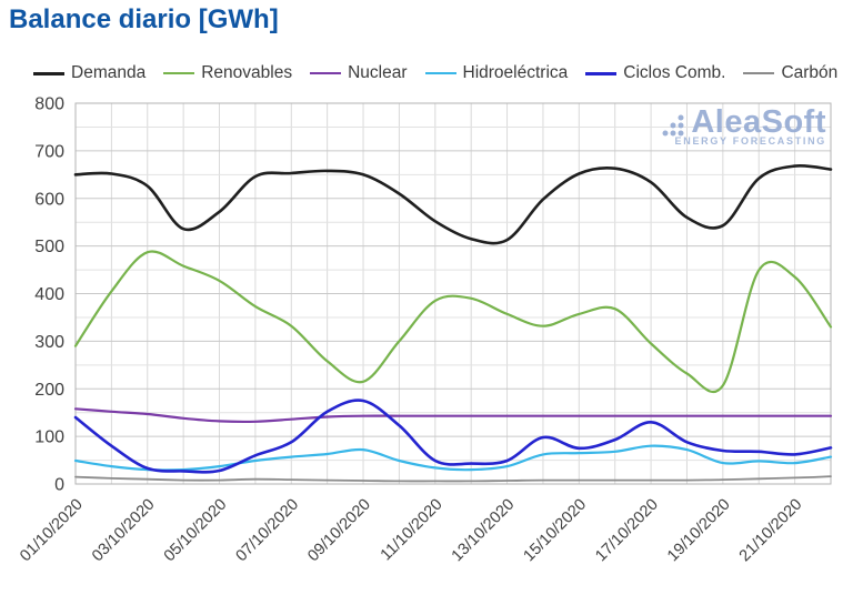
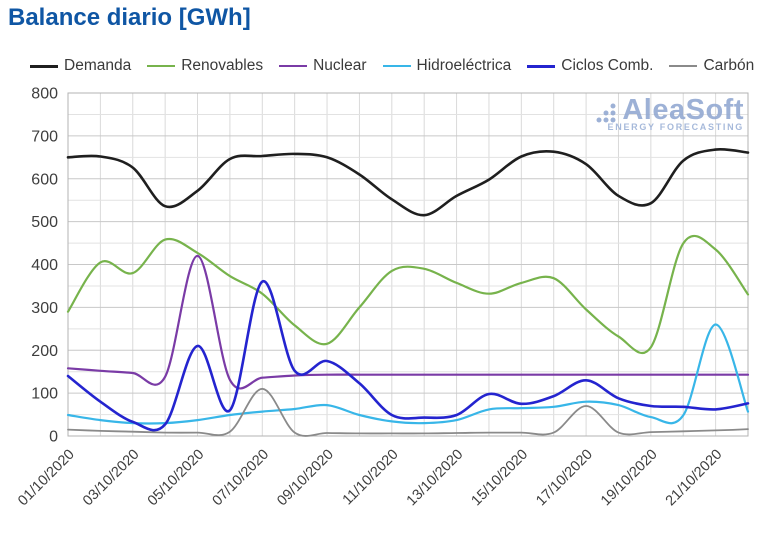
Renovables/03/10/2020: 490 -> 380
Nuclear/05/10/2020: 130 -> 420
Ciclos Comb./05/10/2020: 30 -> 210
Ciclos Comb./07/10/2020: 90 -> 360
Carbón/07/10/2020: 10 -> 110
Demanda/13/10/2020: 510 -> 560
Carbón/17/10/2020: 10 -> 70
Hidroeléctrica/21/10/2020: 40 -> 260
